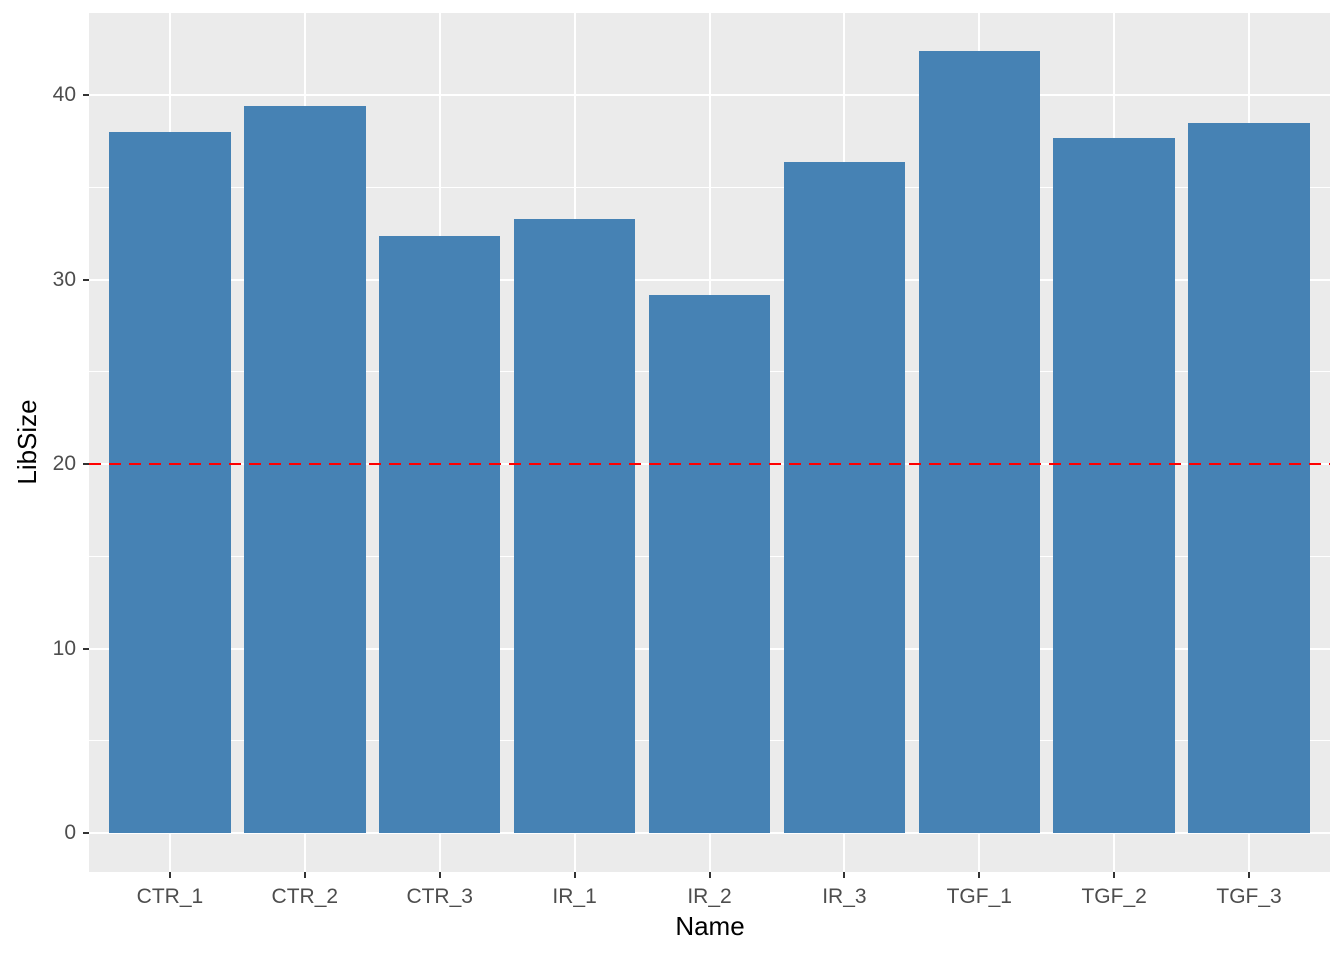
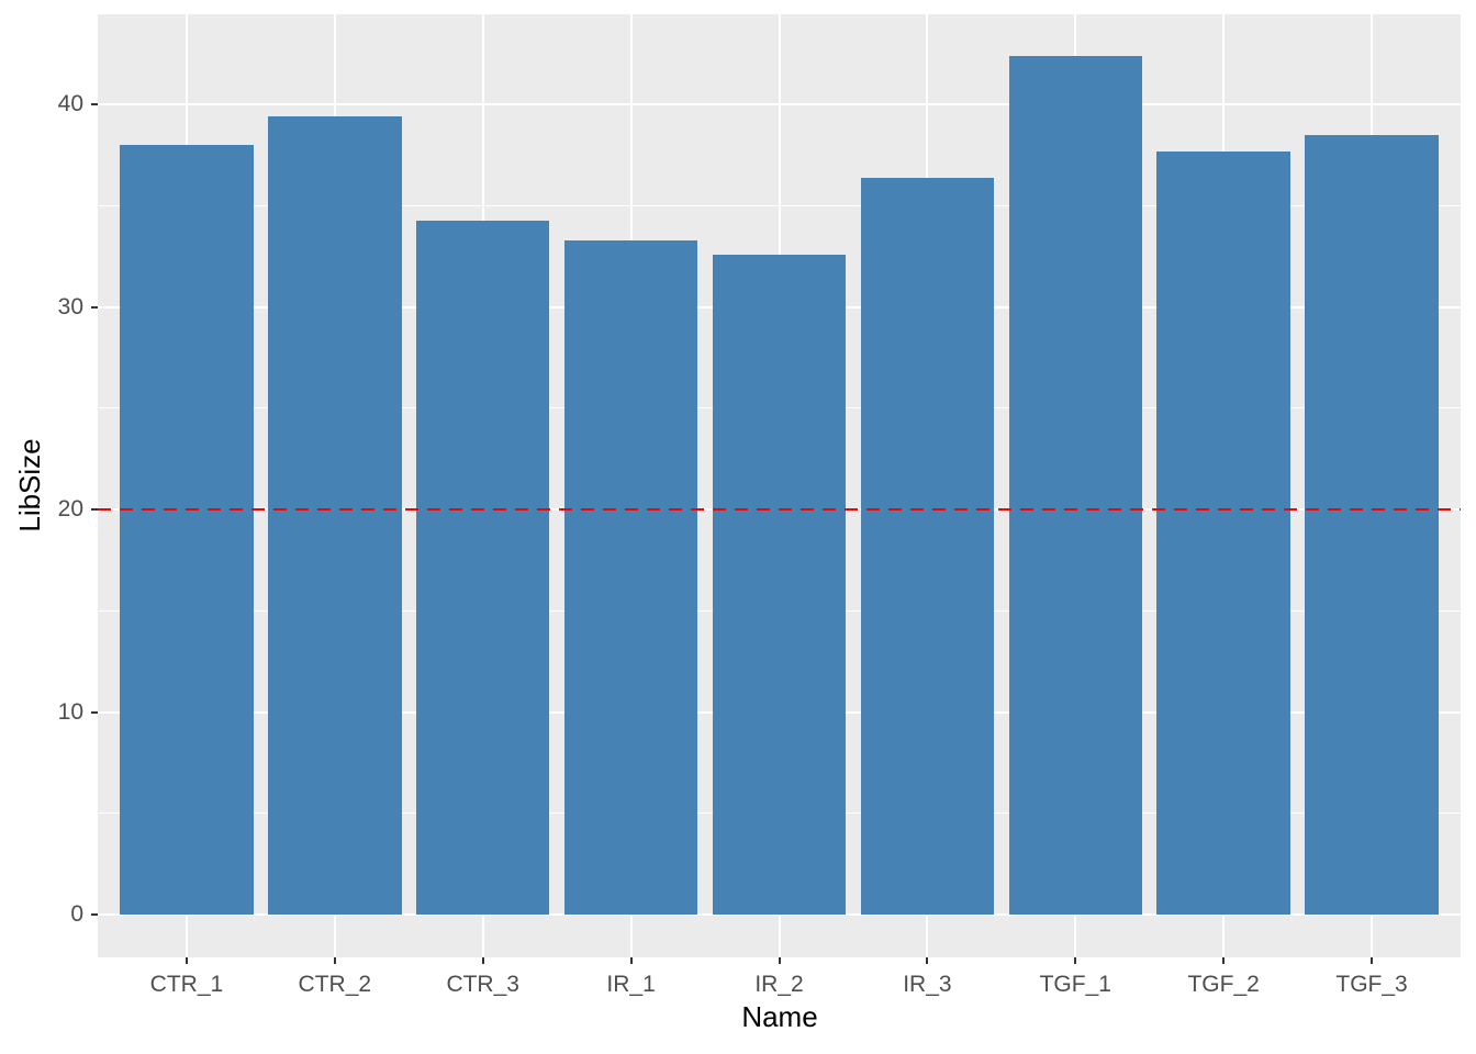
CTR_3: 32.4 -> 34.3
IR_2: 29.2 -> 32.6
